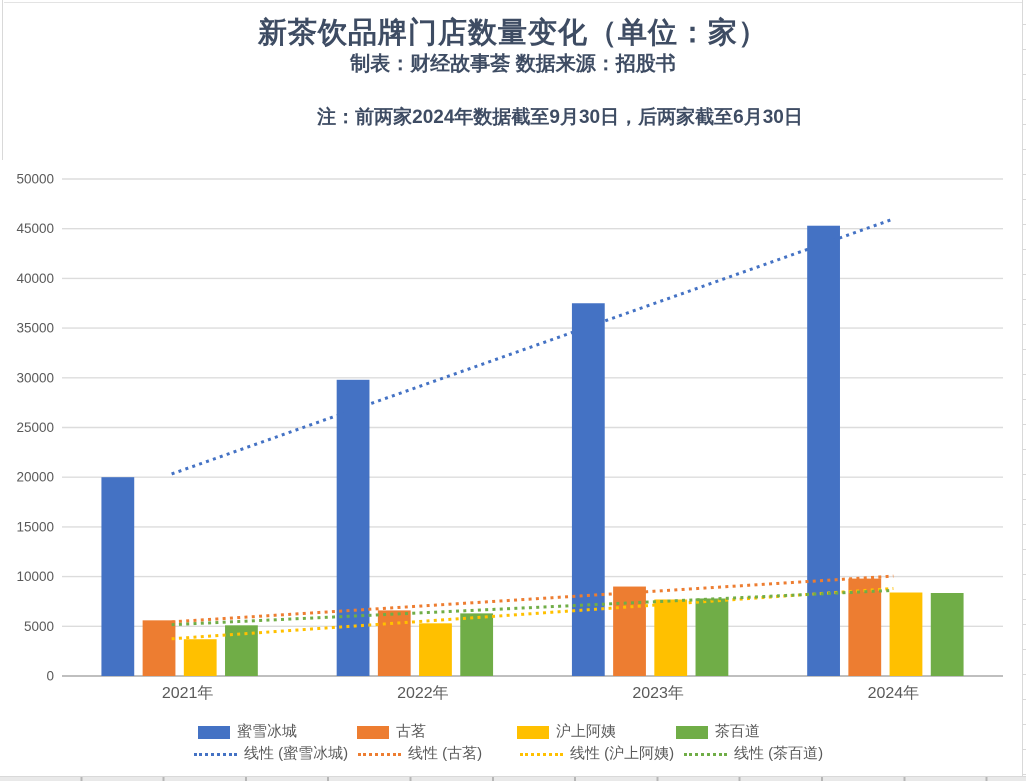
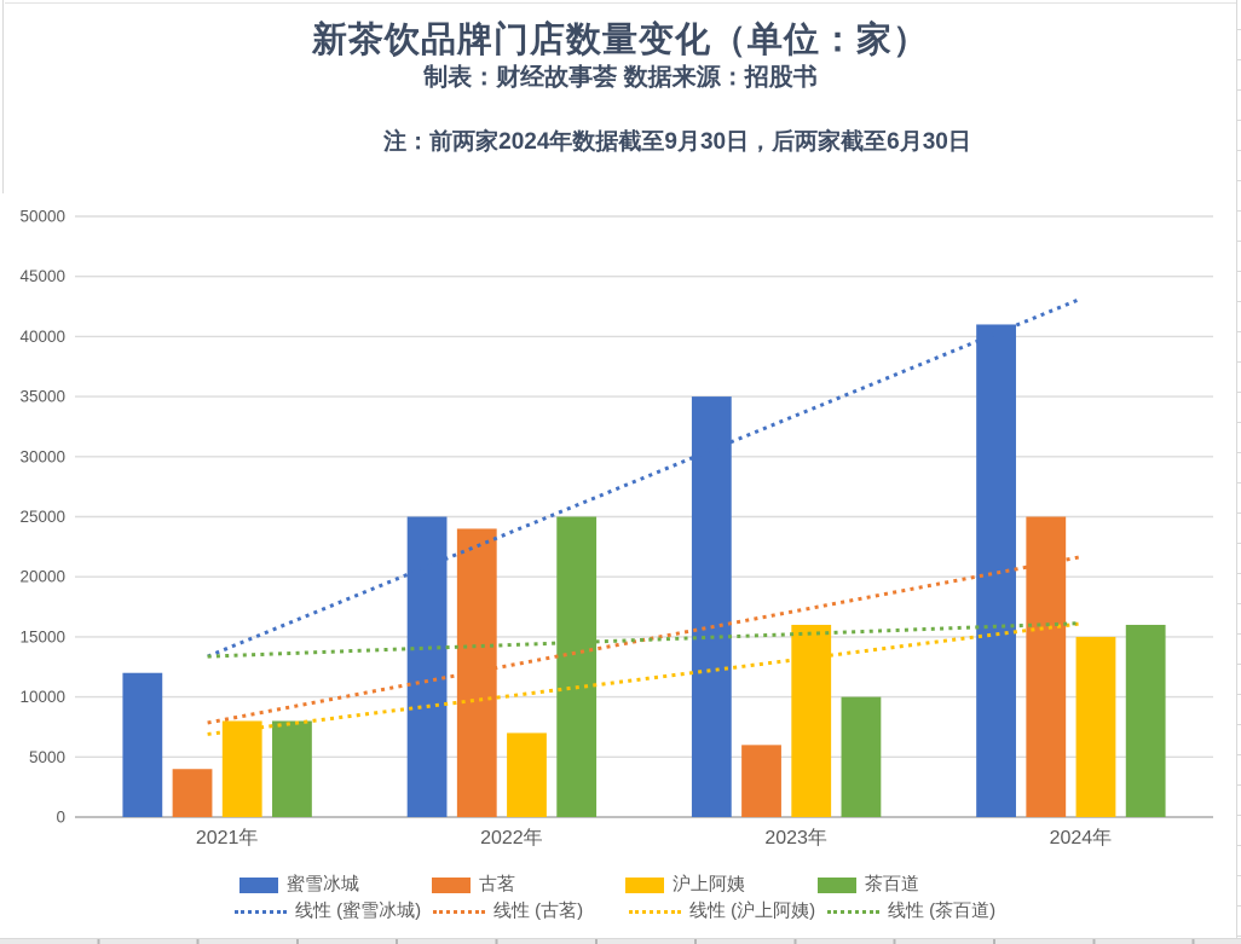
蜜雪冰城/2021年: 20000 -> 12000
古茗/2021年: 6000 -> 4000
沪上阿姨/2021年: 4000 -> 8000
茶百道/2021年: 5000 -> 8000
蜜雪冰城/2022年: 30000 -> 25000
古茗/2022年: 7000 -> 24000
沪上阿姨/2022年: 5000 -> 7000
茶百道/2022年: 6000 -> 25000
蜜雪冰城/2023年: 38000 -> 35000
古茗/2023年: 9000 -> 6000
沪上阿姨/2023年: 8000 -> 16000
茶百道/2023年: 8000 -> 10000
蜜雪冰城/2024年: 45000 -> 41000
古茗/2024年: 10000 -> 25000
沪上阿姨/2024年: 8000 -> 15000
茶百道/2024年: 8000 -> 16000
